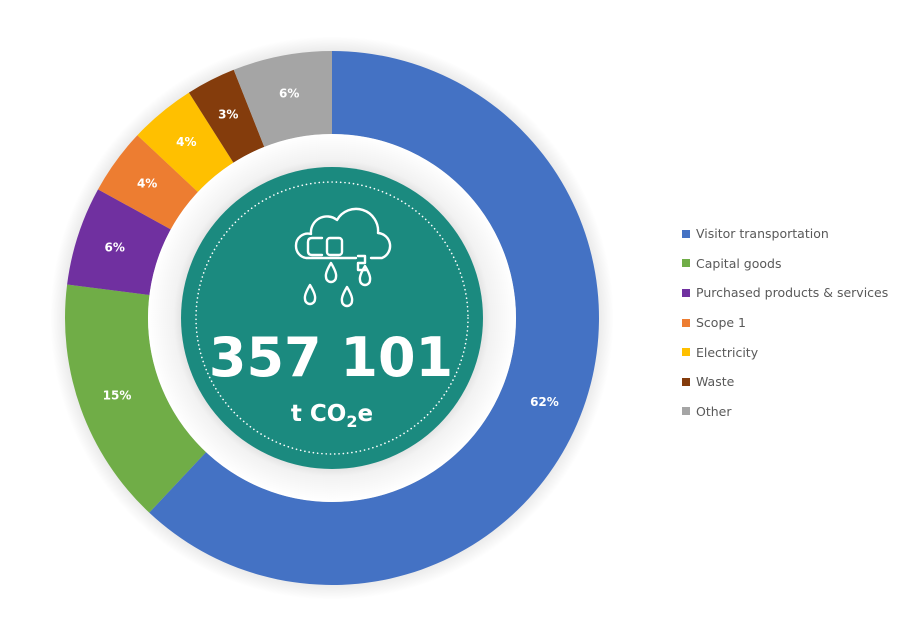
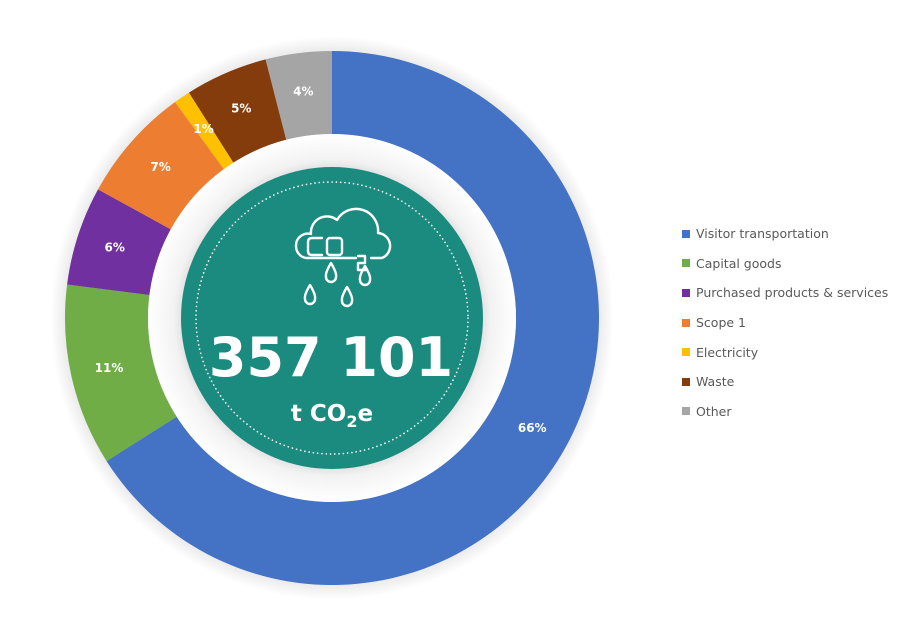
Visitor transportation: 62% -> 66%
Capital goods: 15% -> 11%
Scope 1: 4% -> 7%
Electricity: 4% -> 1%
Waste: 3% -> 5%
Other: 6% -> 4%
